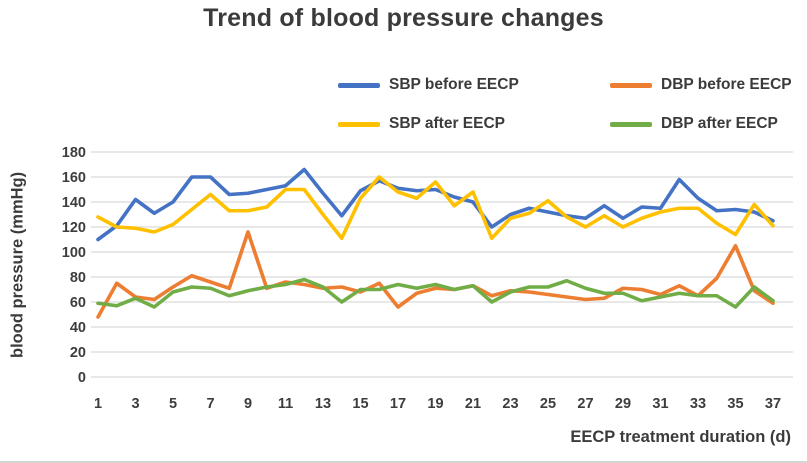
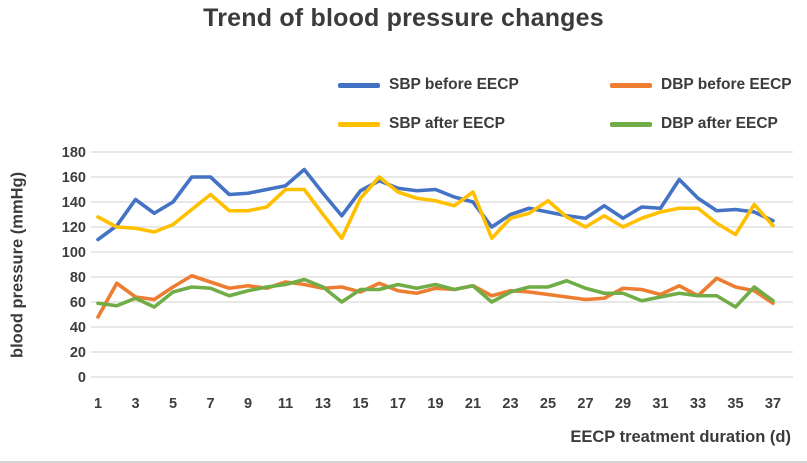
DBP before EECP/9: 116 -> 73
DBP before EECP/17: 56 -> 69
SBP after EECP/19: 156 -> 141
DBP before EECP/35: 105 -> 72
